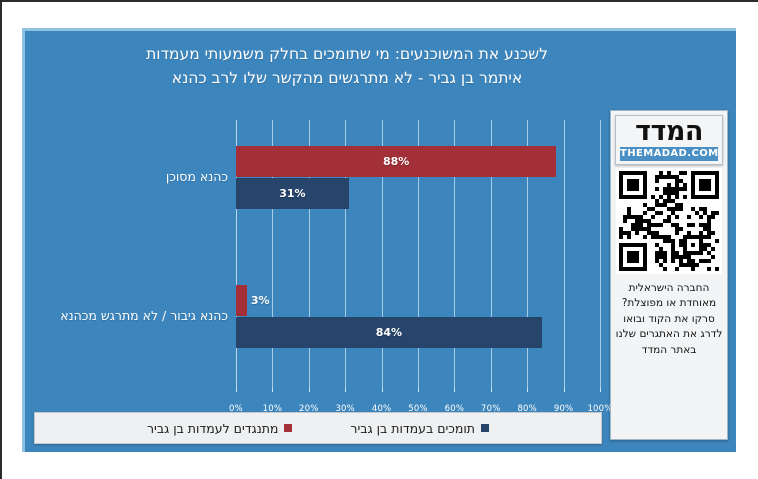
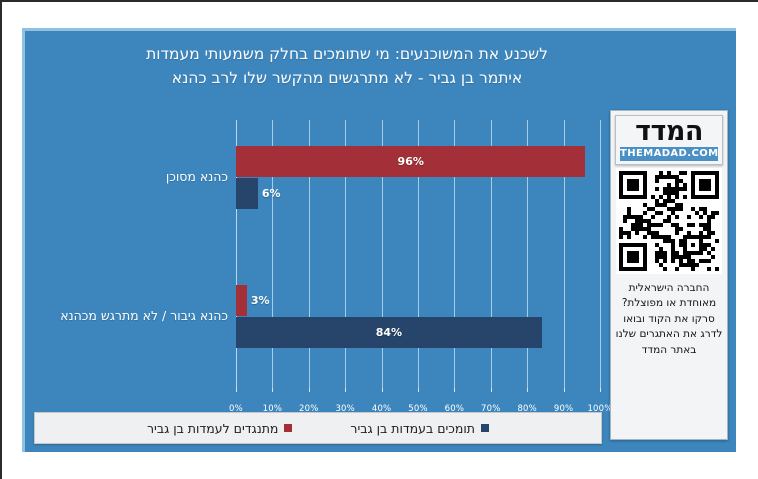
תומכים בעמדות בן גביר/כהנא מסוכן: 31% -> 6%
מתנגדים לעמדות בן גביר/כהנא מסוכן: 88% -> 96%
